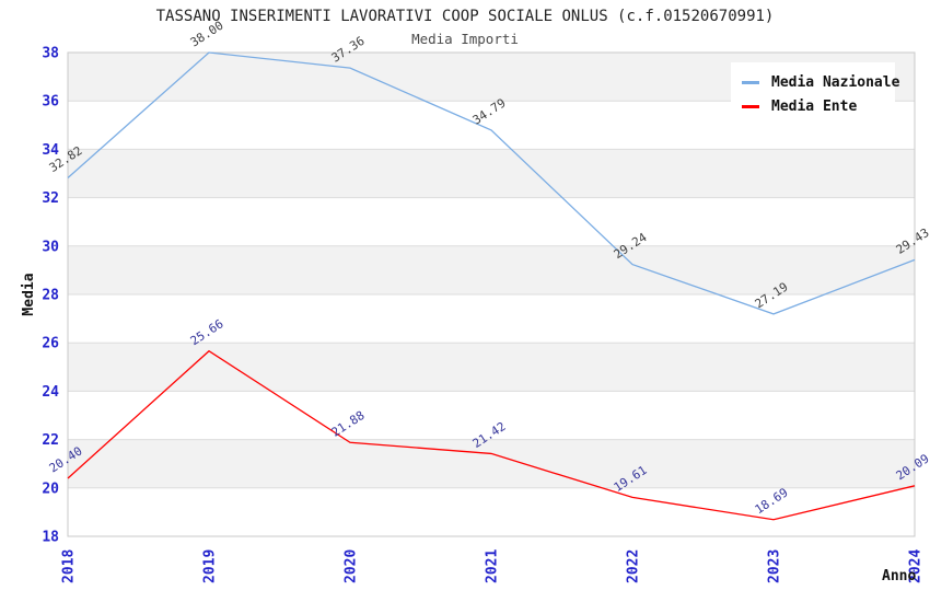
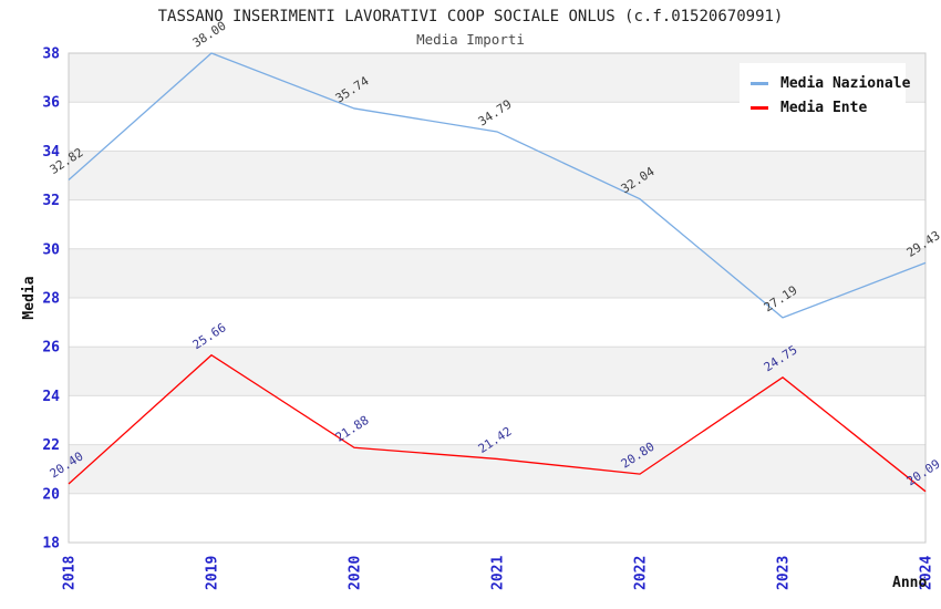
Media Nazionale/2020: 37.36 -> 35.74
Media Nazionale/2022: 29.24 -> 32.04
Media Ente/2022: 19.61 -> 20.80
Media Ente/2023: 18.69 -> 24.75
